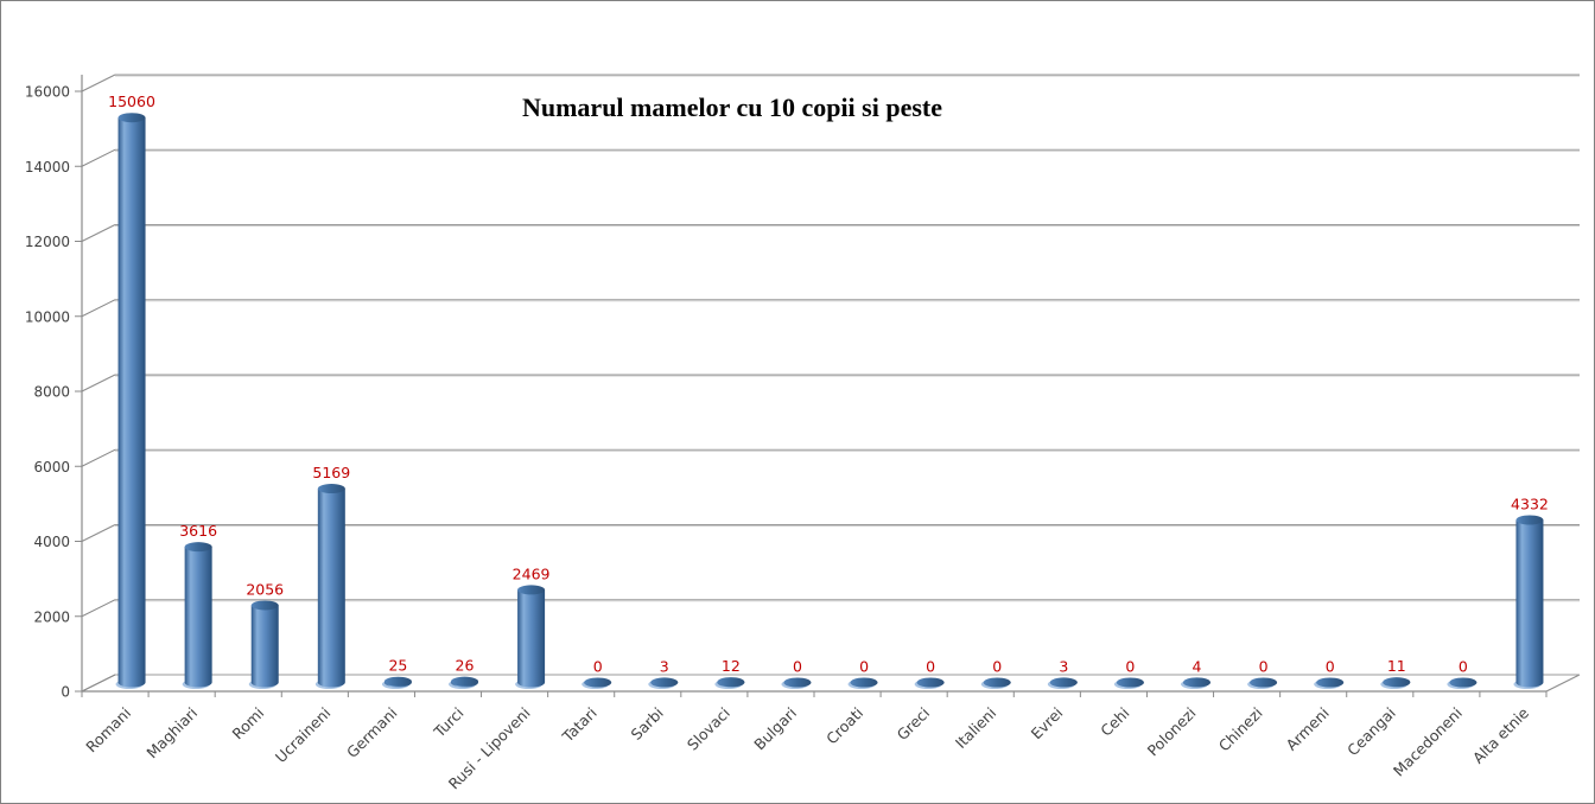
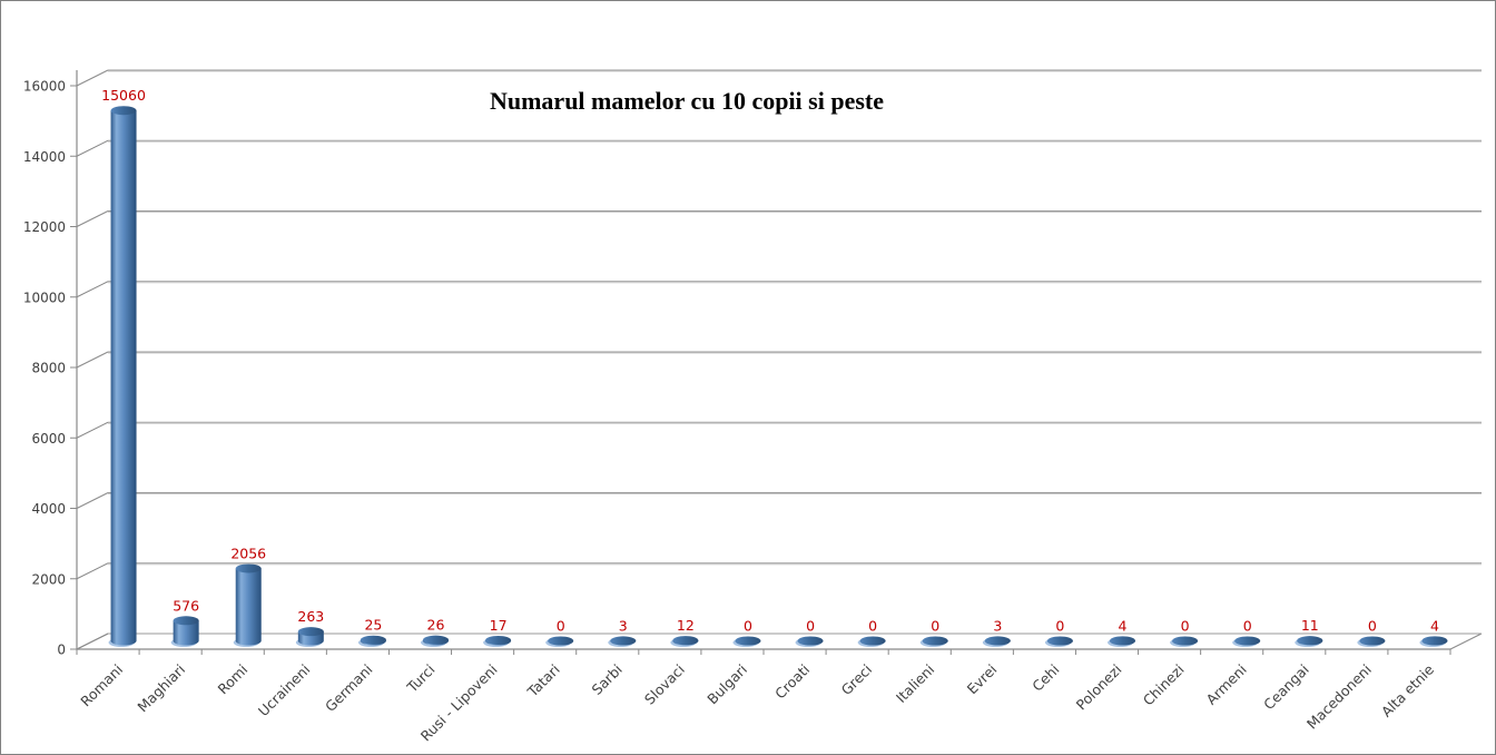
Maghiari: 3616 -> 576
Ucraineni: 5169 -> 263
Rusi - Lipoveni: 2469 -> 17
Alta etnie: 4332 -> 4
